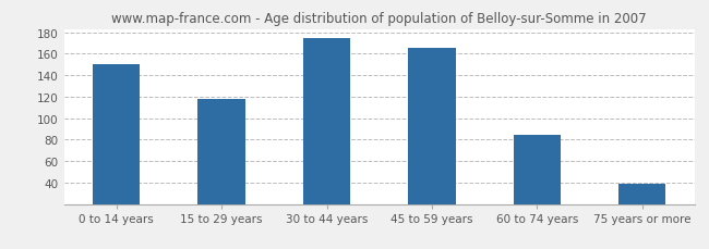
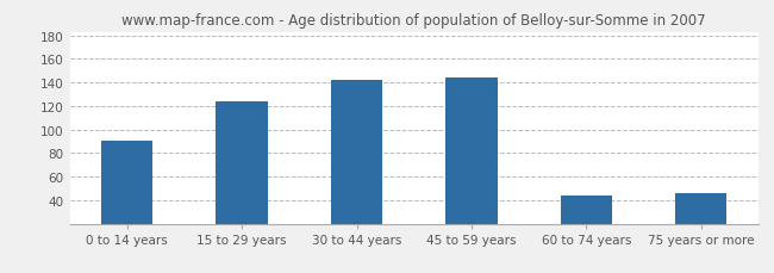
0 to 14 years: 150 -> 90
15 to 29 years: 118 -> 124
30 to 44 years: 175 -> 142
45 to 59 years: 165 -> 144
60 to 74 years: 84 -> 44
75 years or more: 39 -> 46
